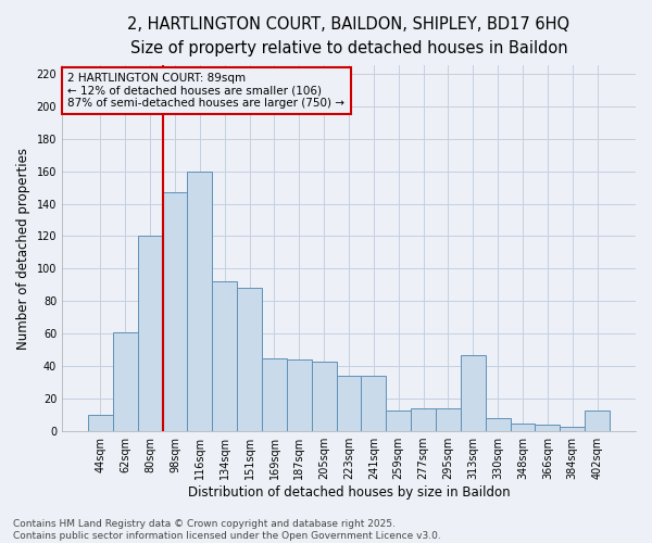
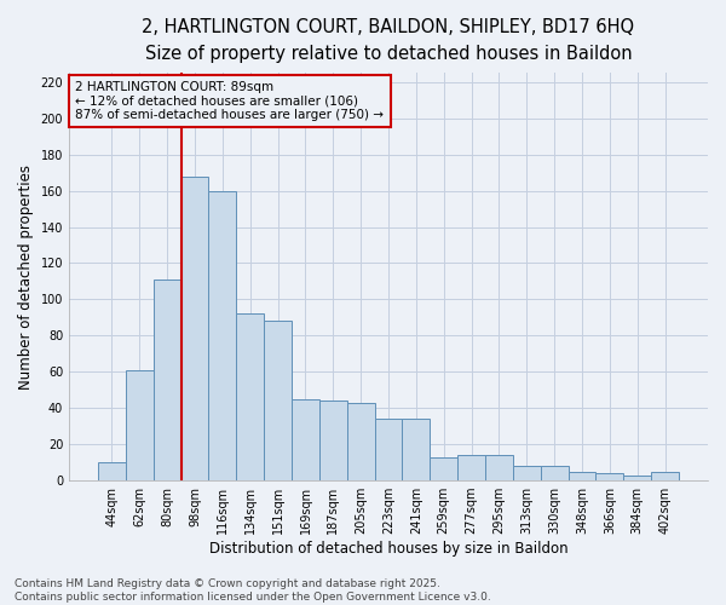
80sqm: 120 -> 111
98sqm: 147 -> 168
313sqm: 47 -> 8
402sqm: 13 -> 5
